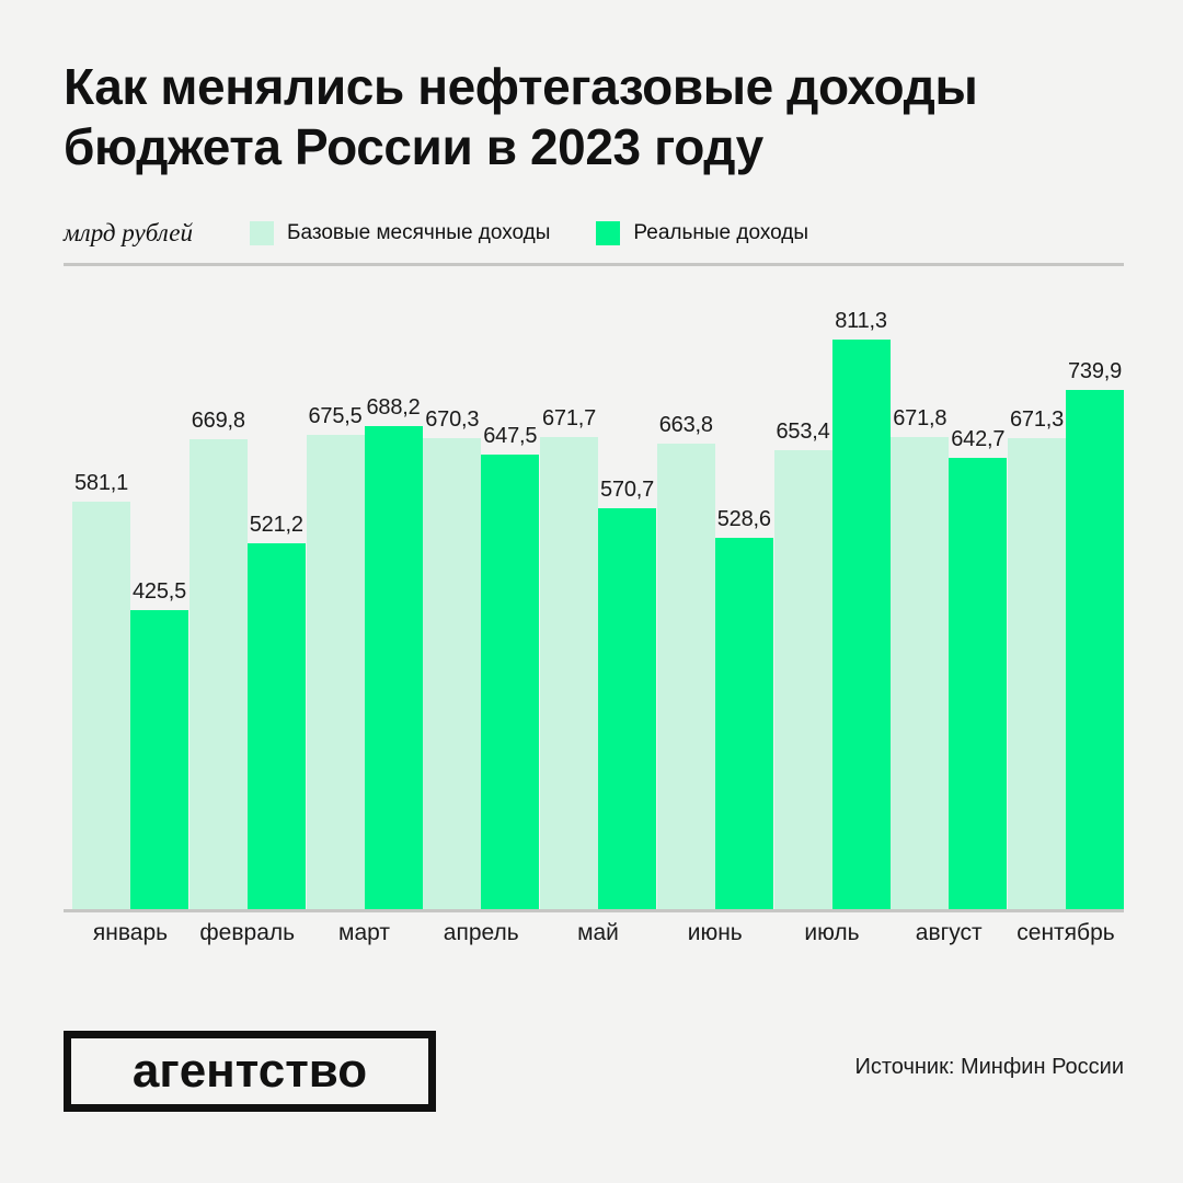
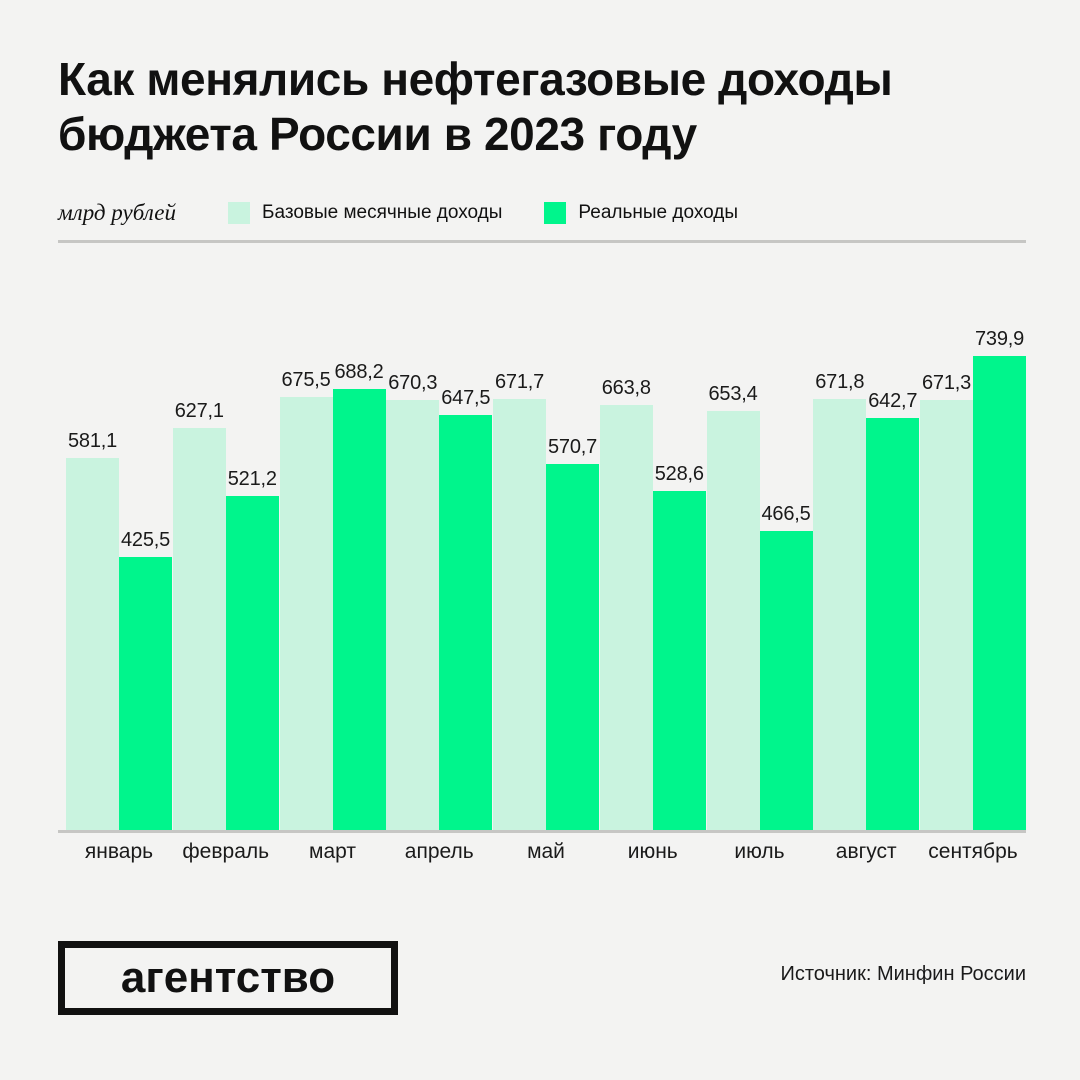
Базовые месячные доходы/февраль: 669,8 -> 627,1
Реальные доходы/июль: 811,3 -> 466,5
